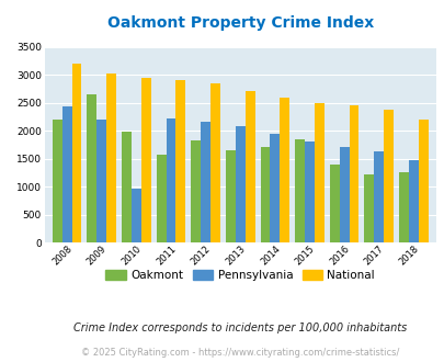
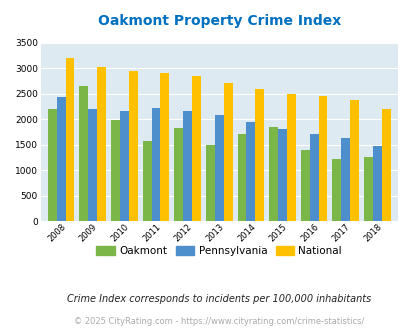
Pennsylvania/2010: 960 -> 2170
Oakmont/2013: 1660 -> 1500
